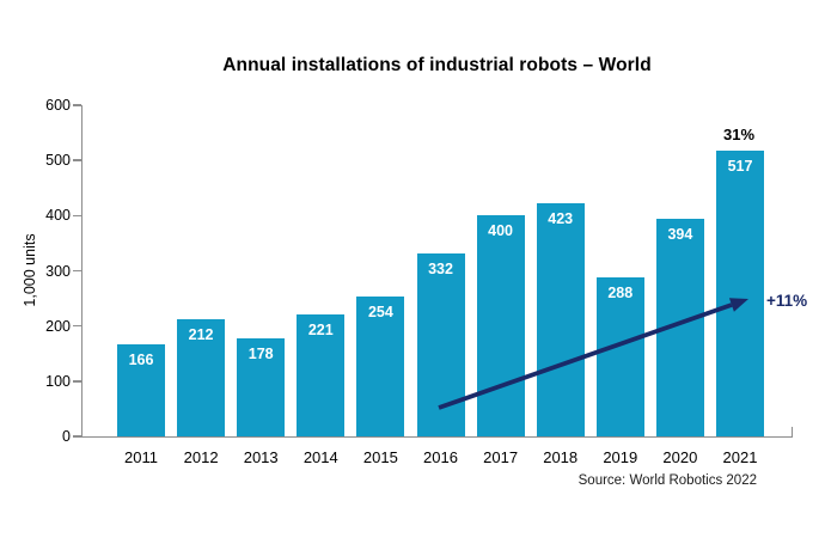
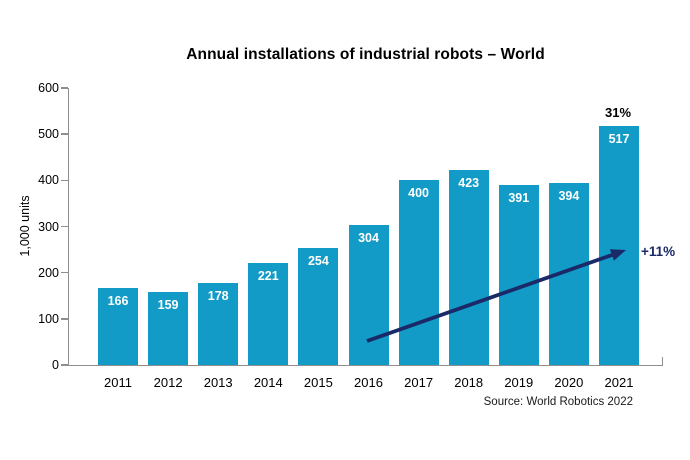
2012: 212 -> 159
2016: 332 -> 304
2019: 288 -> 391
